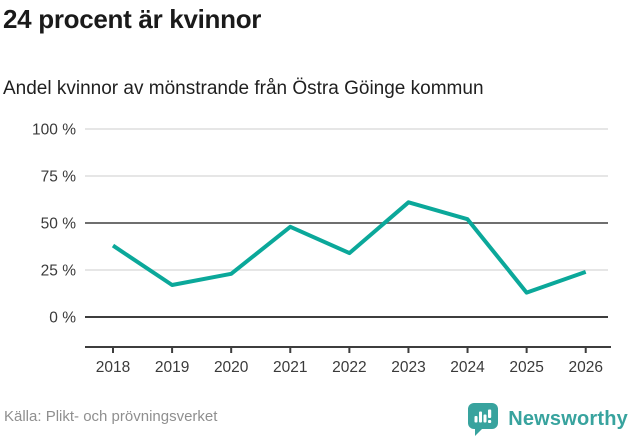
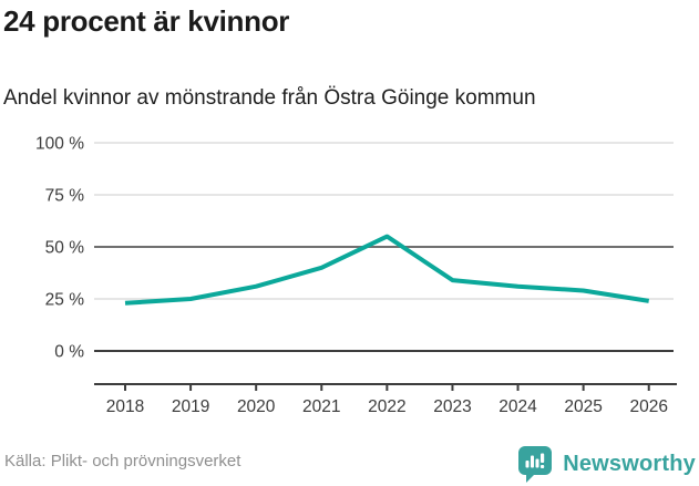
2018: 38% -> 23%
2019: 17% -> 25%
2020: 23% -> 31%
2021: 48% -> 40%
2022: 34% -> 55%
2023: 61% -> 34%
2024: 52% -> 31%
2025: 13% -> 29%
